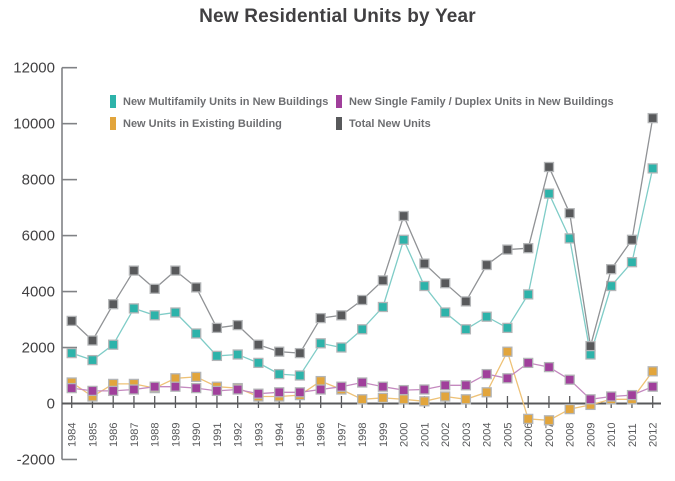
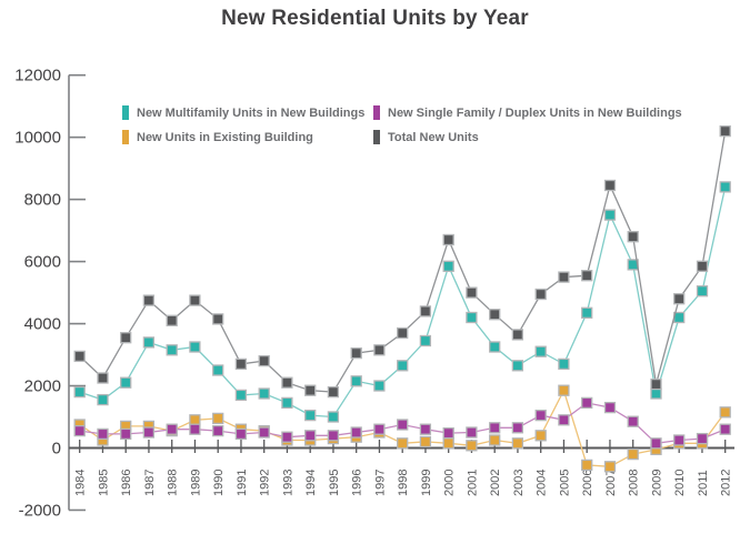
New Units in Existing Building/1996: 800 -> 400
New Multifamily Units in New Buildings/2006: 3900 -> 4400
